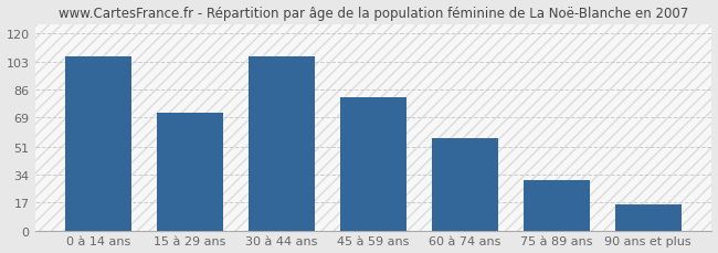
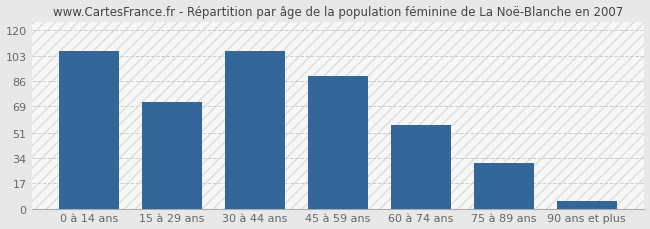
45 à 59 ans: 81 -> 89
90 ans et plus: 16 -> 5
